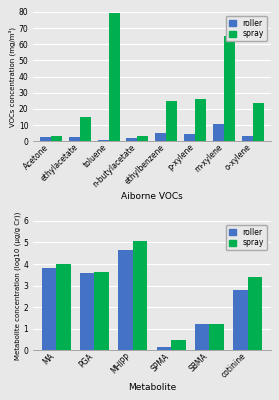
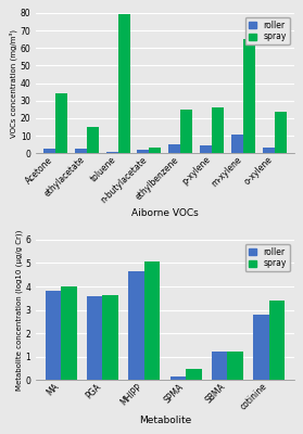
spray/Acetone: 3 -> 34
